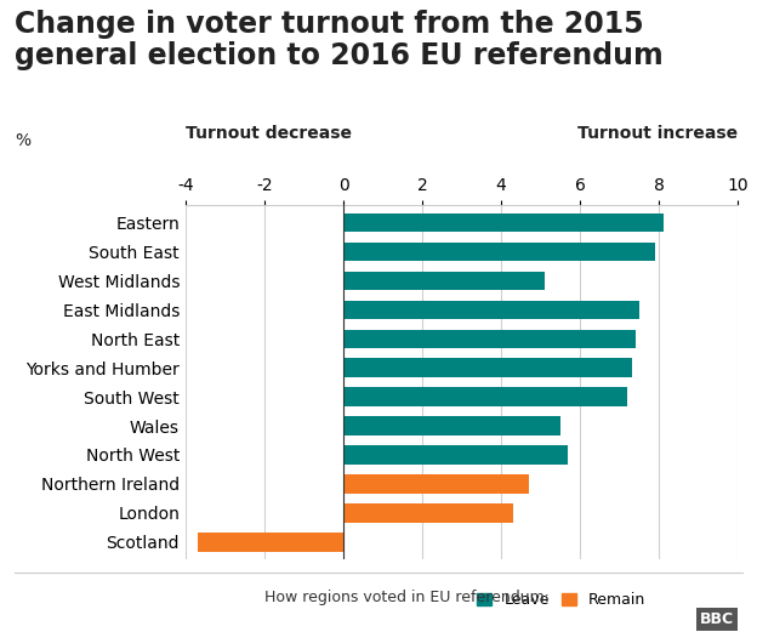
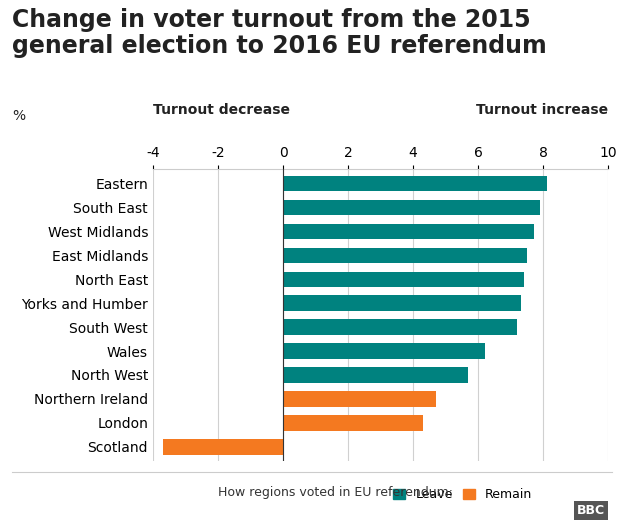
West Midlands: 5.1 -> 7.7
Wales: 5.5 -> 6.2
